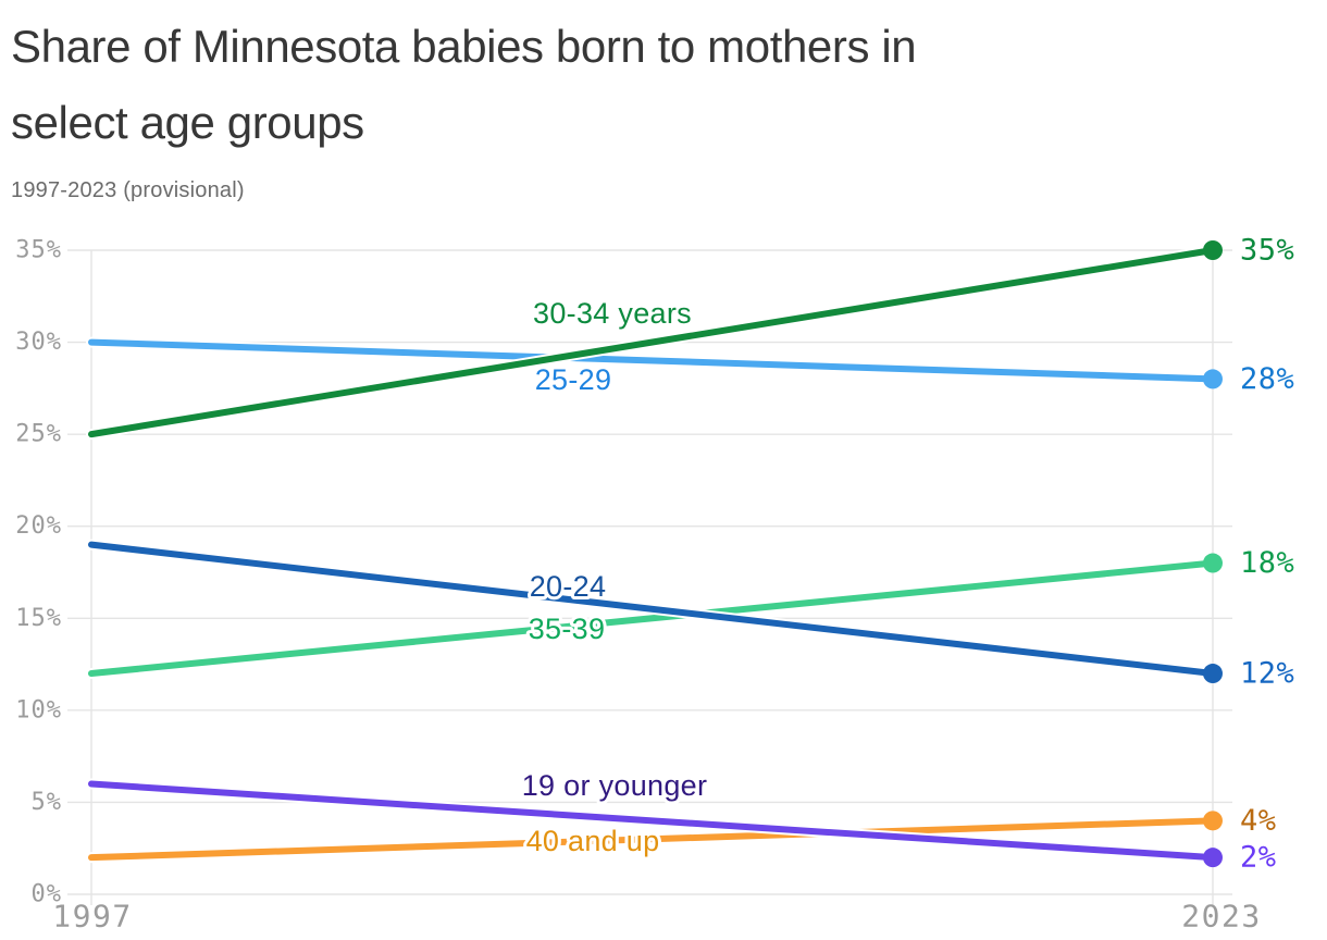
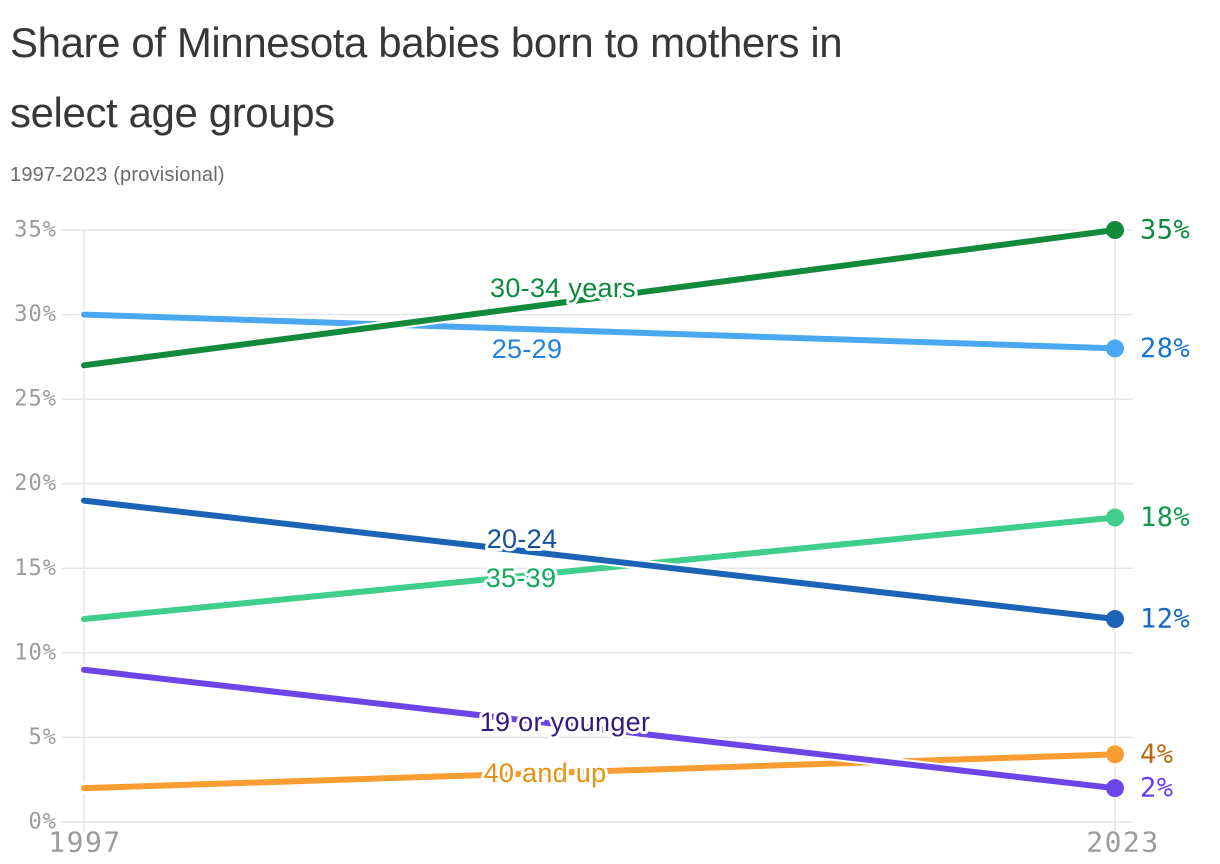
30-34 years/1997: 25% -> 27%
19 or younger/1997: 6% -> 9%
